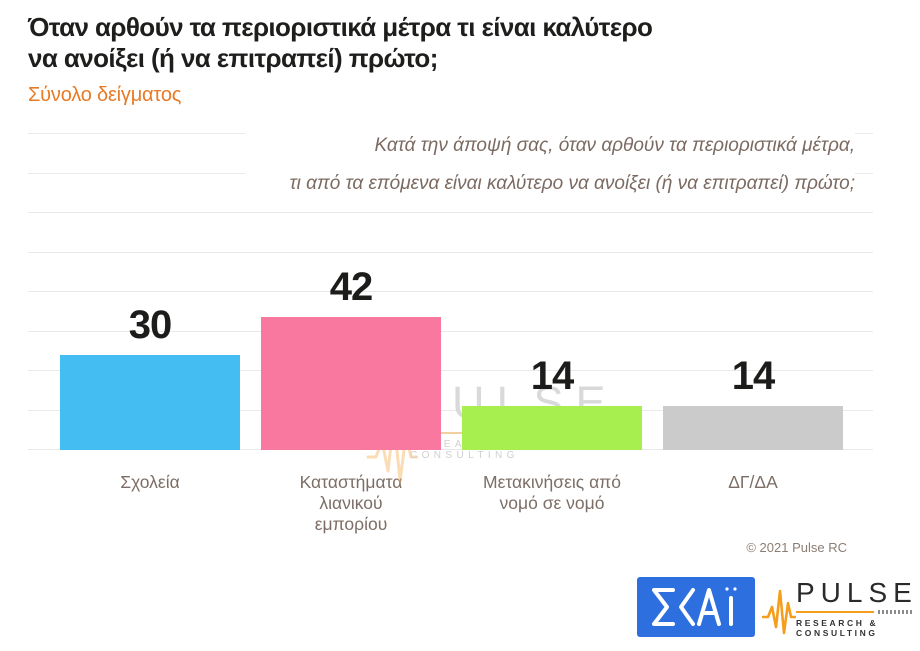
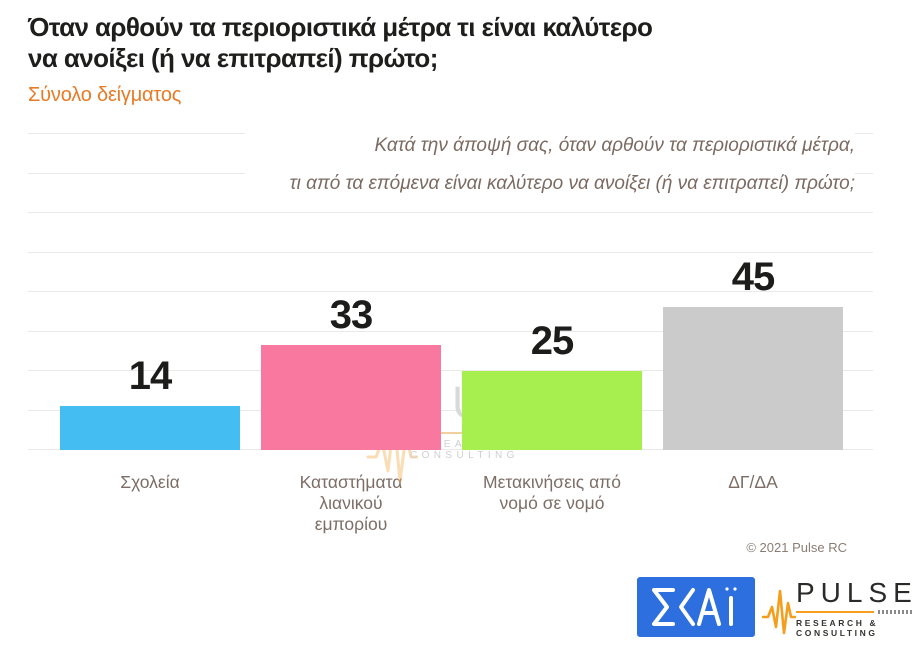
Σχολεία: 30 -> 14
Καταστήματα λιανικού εμπορίου: 42 -> 33
Μετακινήσεις από νομό σε νομό: 14 -> 25
ΔΓ/ΔΑ: 14 -> 45
